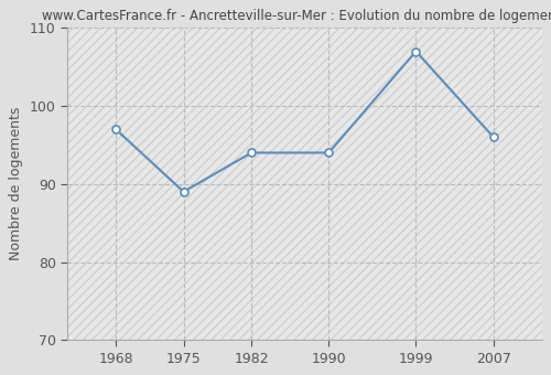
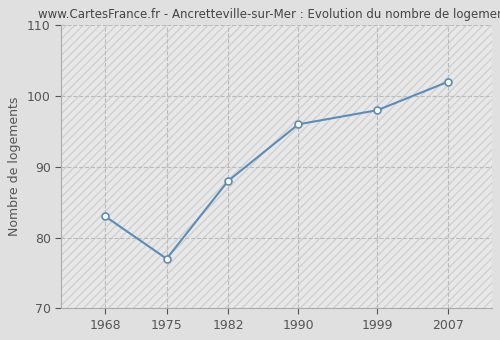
1968: 97 -> 83
1975: 89 -> 77
1982: 94 -> 88
1990: 94 -> 96
1999: 107 -> 98
2007: 96 -> 102
